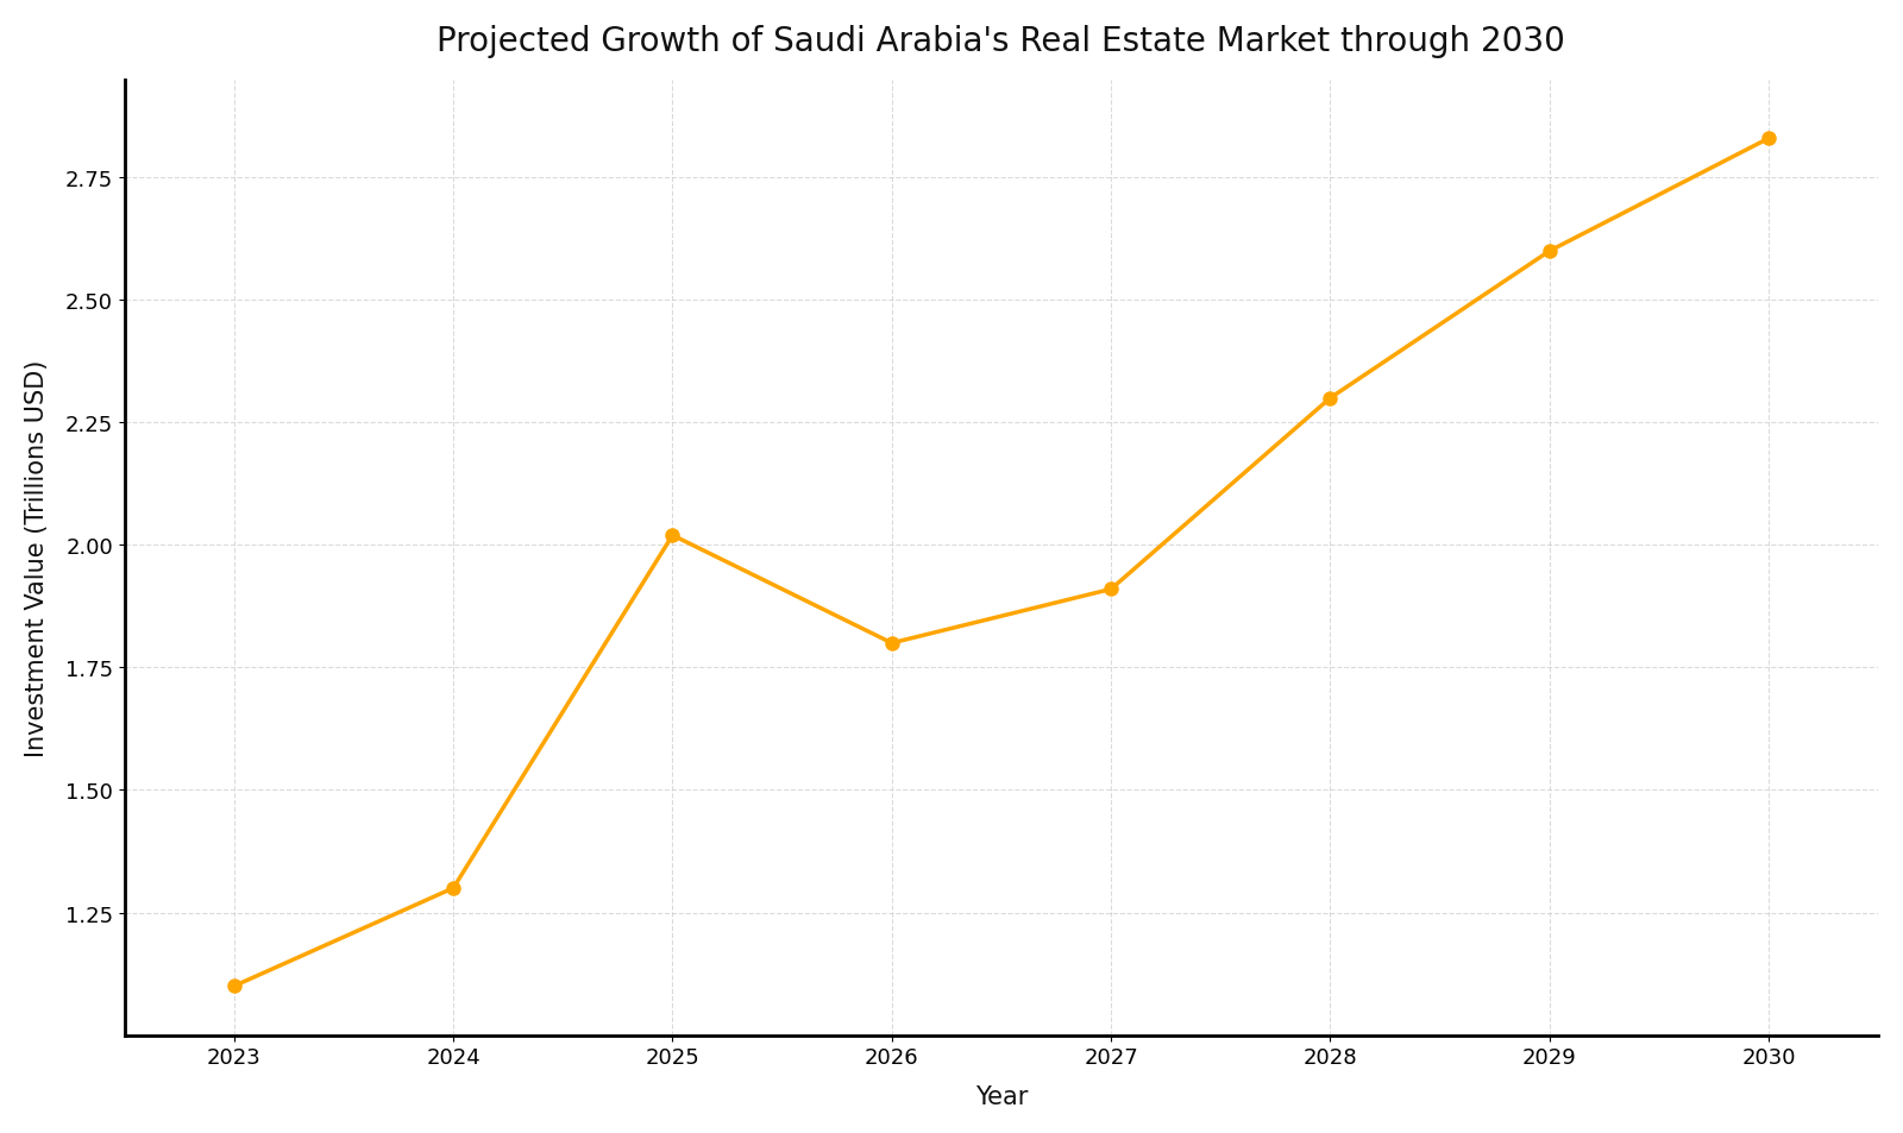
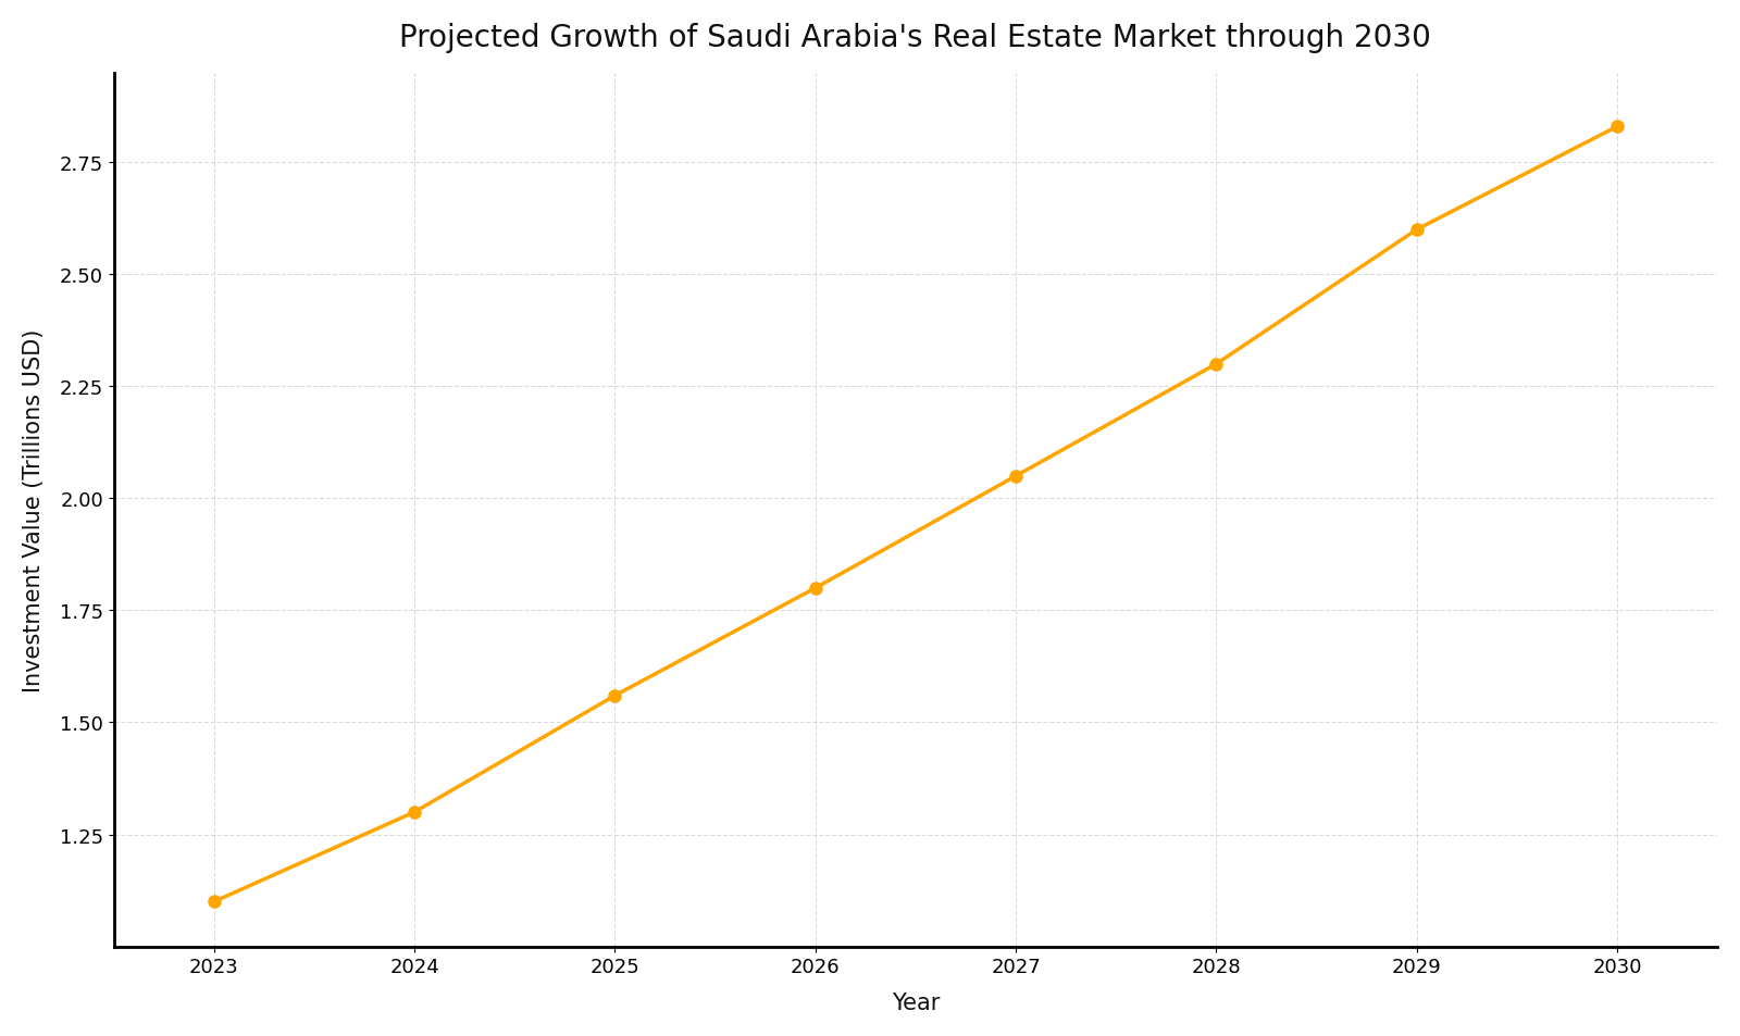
2025: 2.02 -> 1.56
2027: 1.91 -> 2.05
